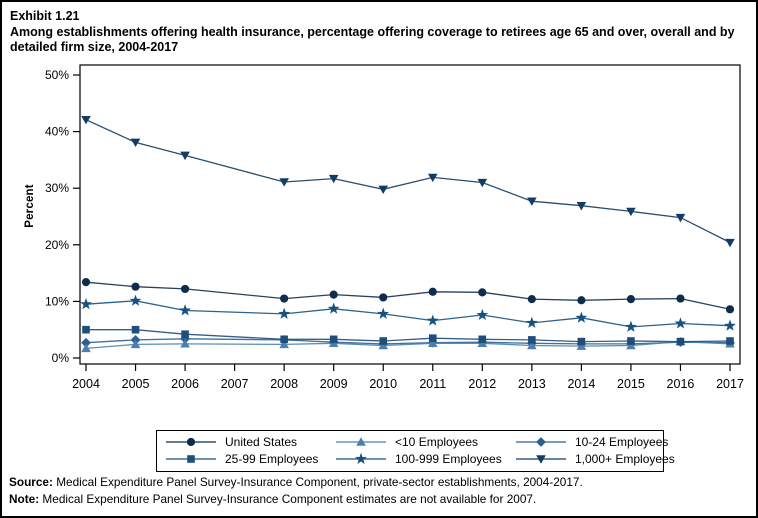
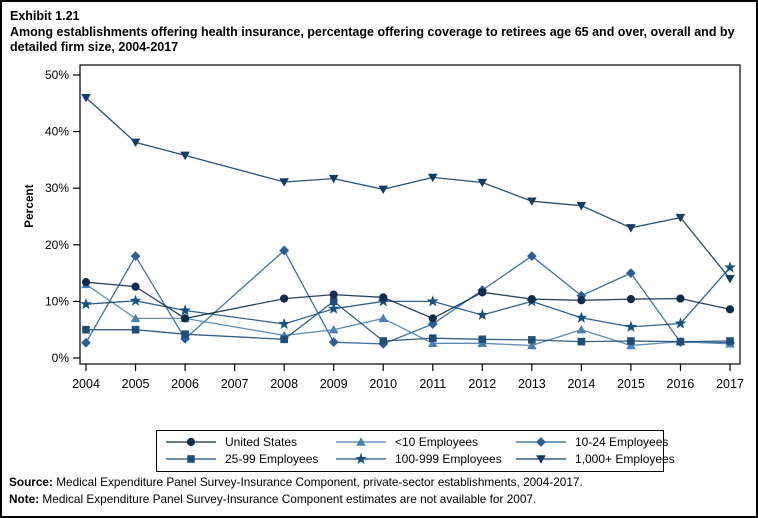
<10 Employees/2004: 2% -> 13%
1,000+ Employees/2004: 42% -> 46%
<10 Employees/2005: 2% -> 7%
10-24 Employees/2005: 3% -> 18%
United States/2006: 12% -> 7%
<10 Employees/2006: 2% -> 7%
<10 Employees/2008: 2% -> 4%
10-24 Employees/2008: 3% -> 19%
100-999 Employees/2008: 8% -> 6%
<10 Employees/2009: 3% -> 5%
25-99 Employees/2009: 3% -> 10%
<10 Employees/2010: 2% -> 7%
100-999 Employees/2010: 8% -> 10%
United States/2011: 12% -> 7%
10-24 Employees/2011: 3% -> 6%
100-999 Employees/2011: 7% -> 10%
10-24 Employees/2012: 3% -> 12%
10-24 Employees/2013: 3% -> 18%
100-999 Employees/2013: 6% -> 10%
<10 Employees/2014: 2% -> 5%
10-24 Employees/2014: 2% -> 11%
10-24 Employees/2015: 2% -> 15%
1,000+ Employees/2015: 26% -> 23%
100-999 Employees/2017: 6% -> 16%
1,000+ Employees/2017: 20% -> 14%
